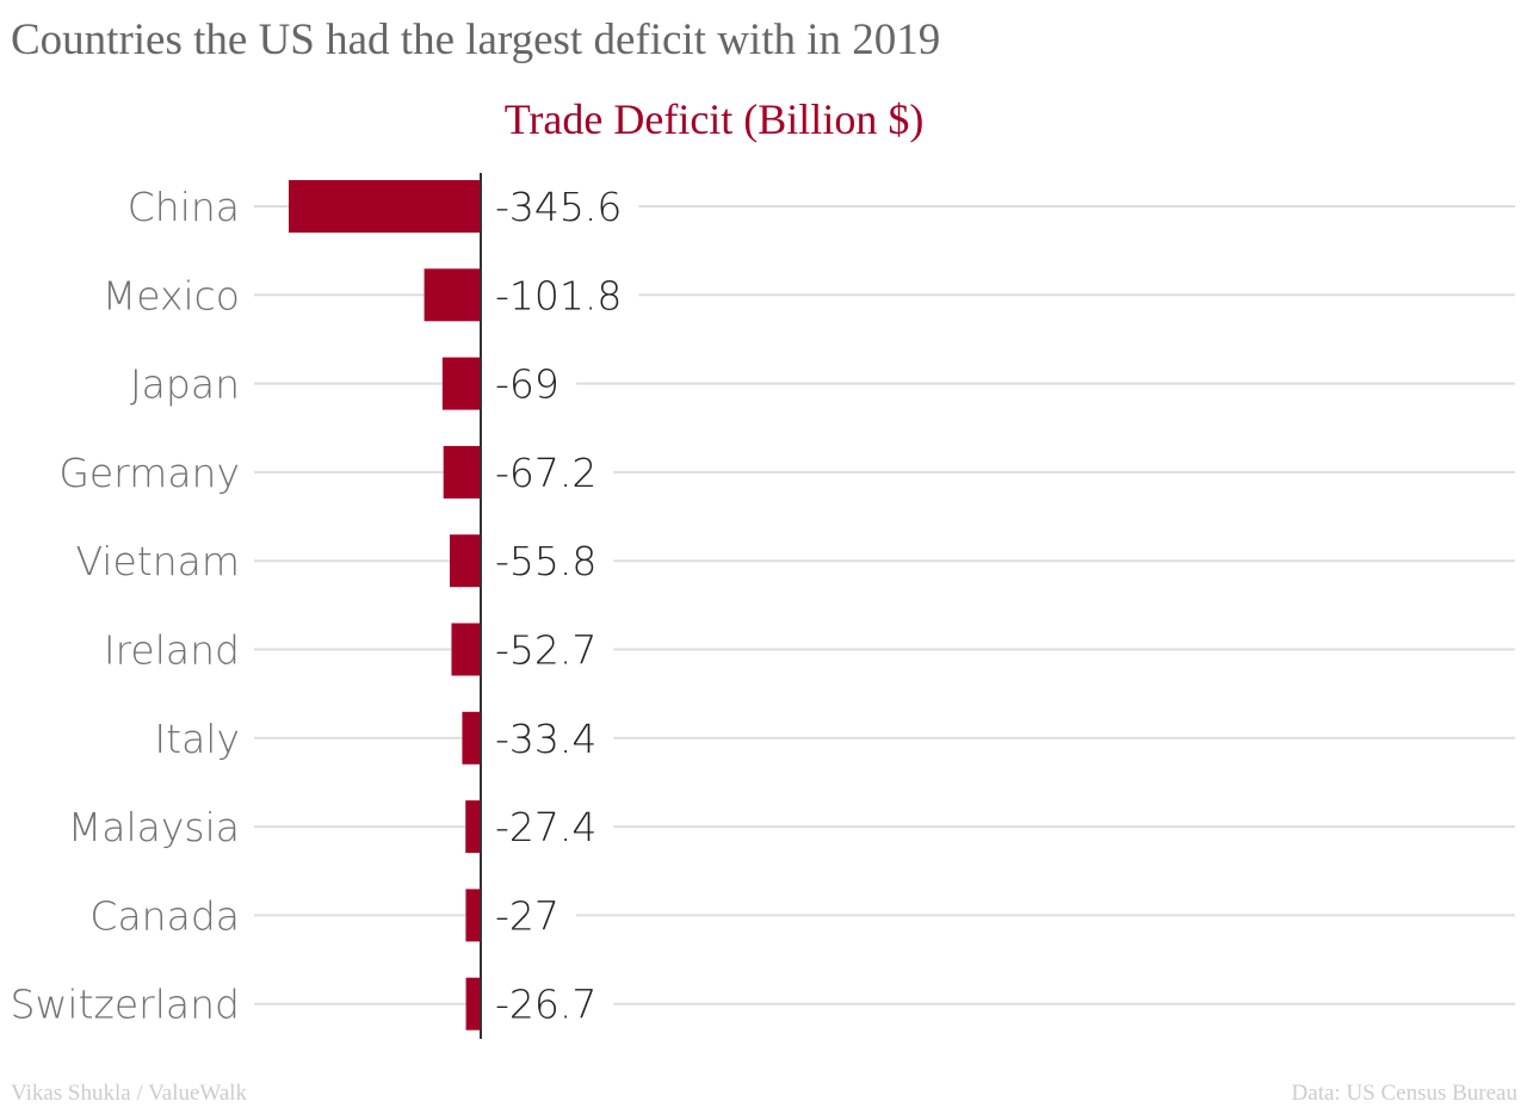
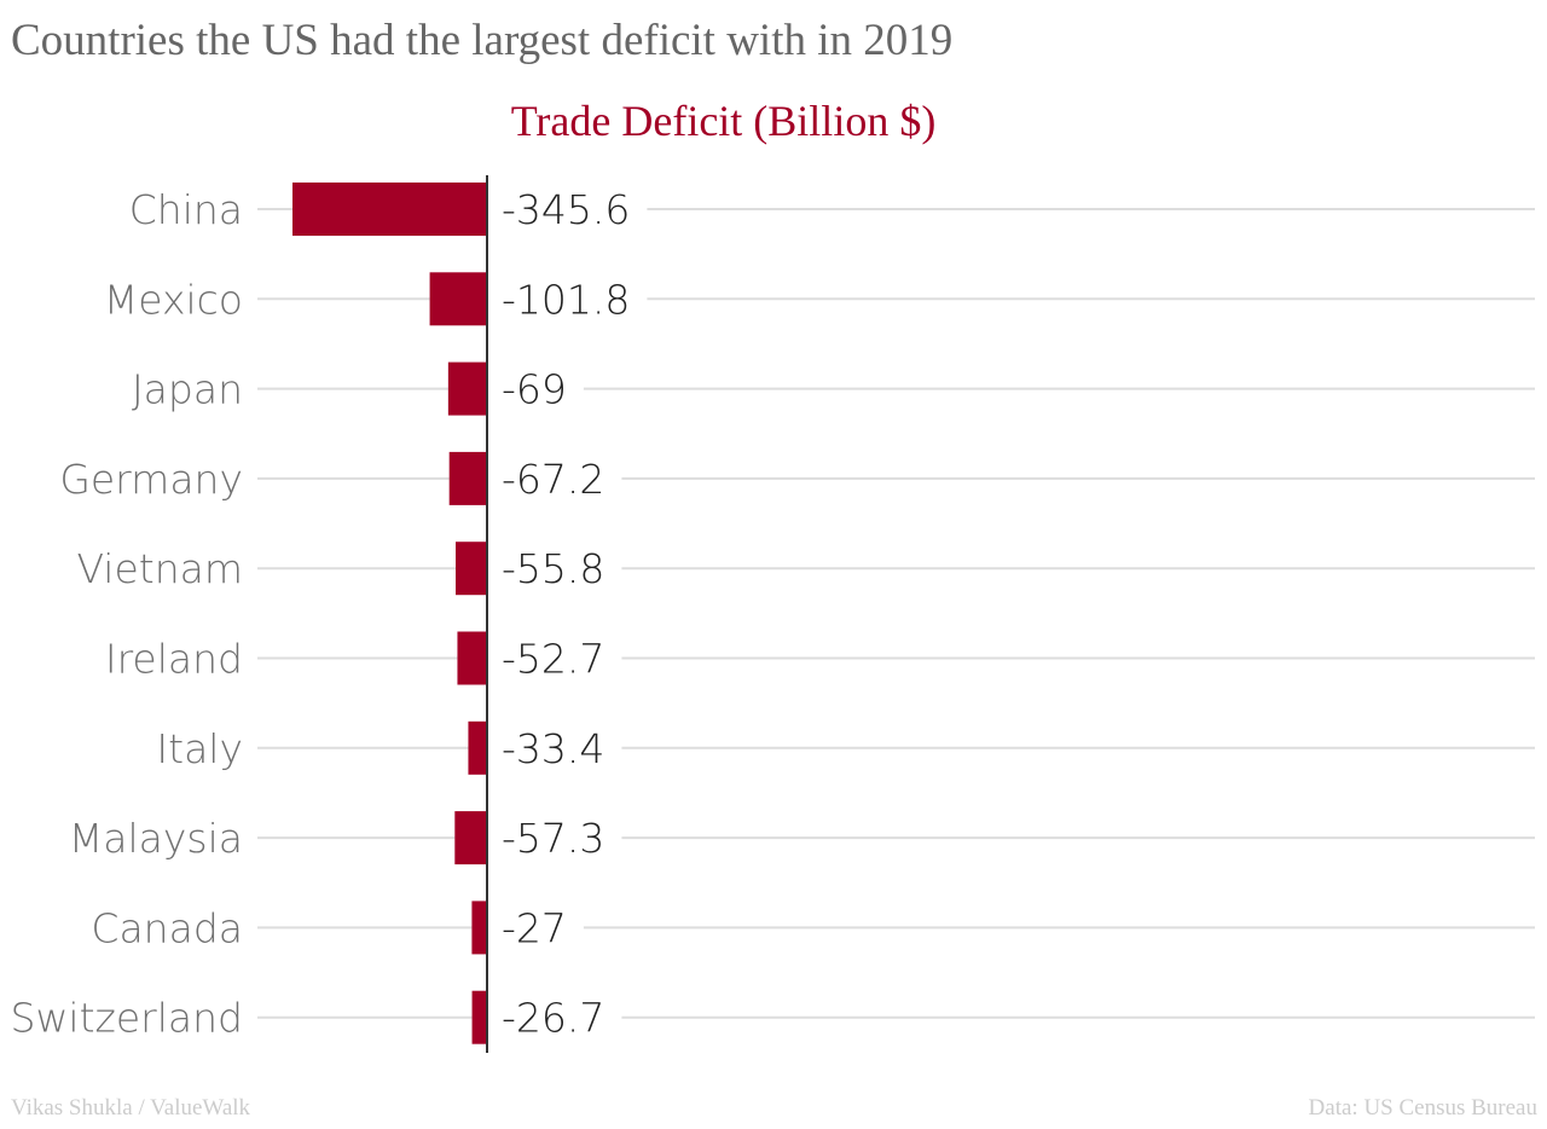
Malaysia: -27.4 -> -57.3
